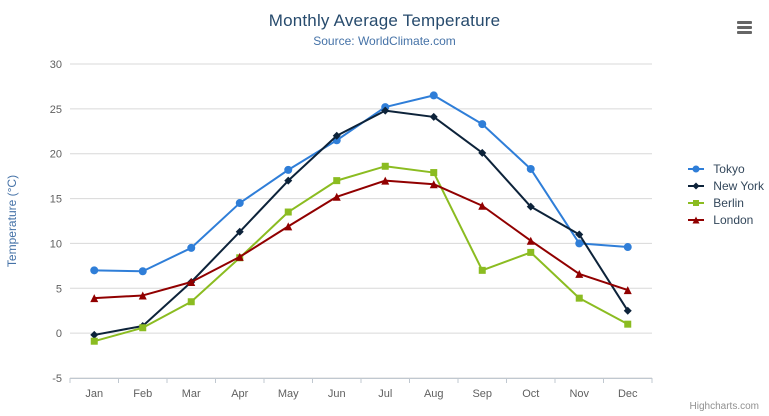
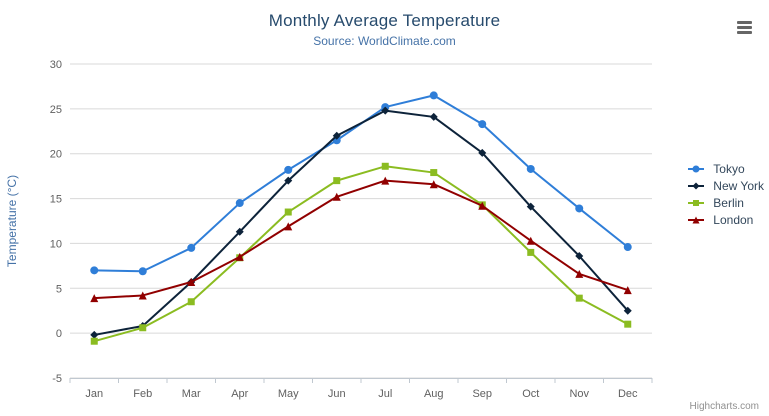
Berlin/Sep: 7 -> 14
Tokyo/Nov: 10 -> 14
New York/Nov: 11 -> 9
